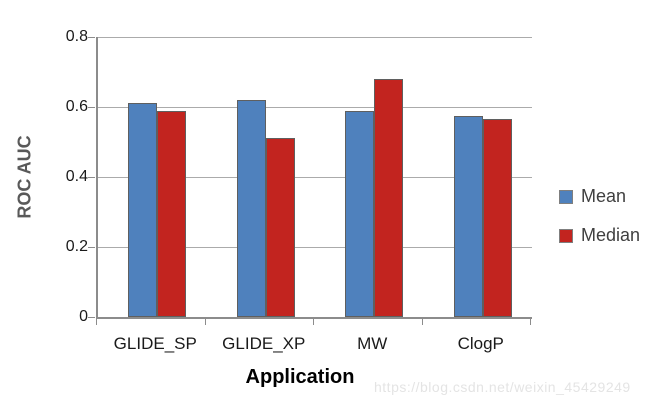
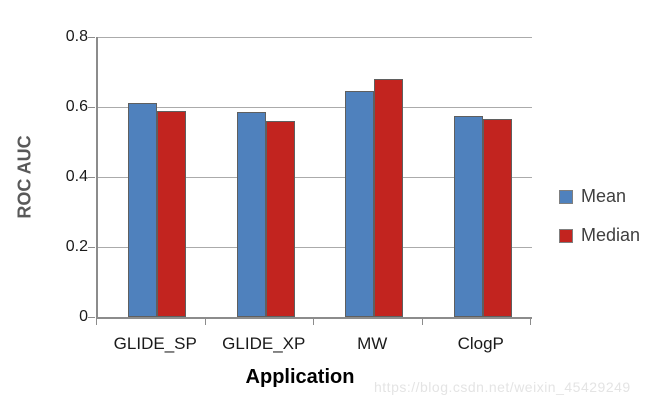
Mean/GLIDE_XP: 0.62 -> 0.58
Median/GLIDE_XP: 0.51 -> 0.56
Mean/MW: 0.59 -> 0.65
